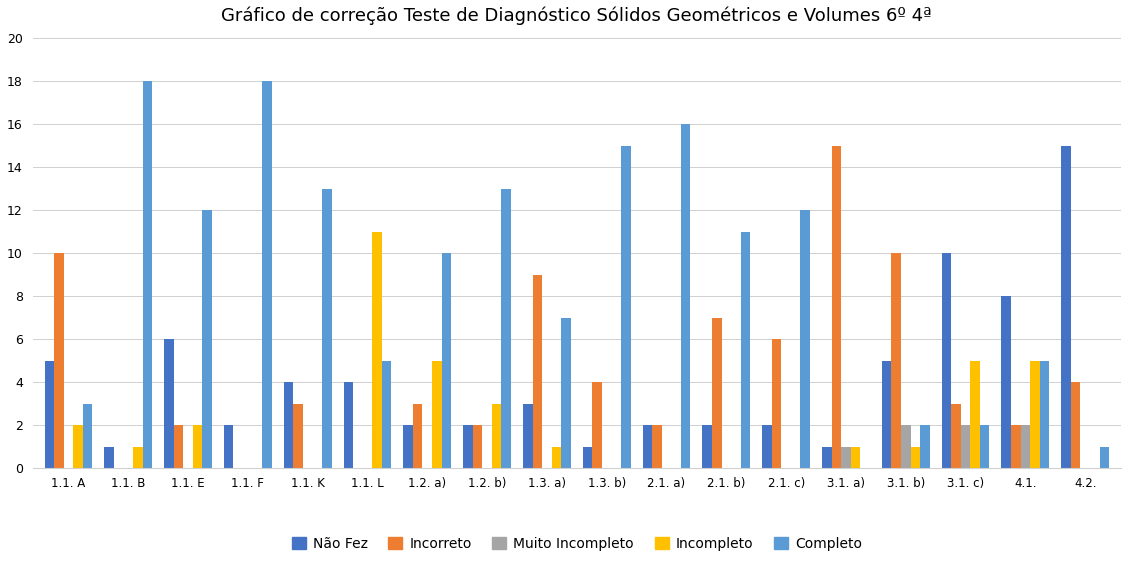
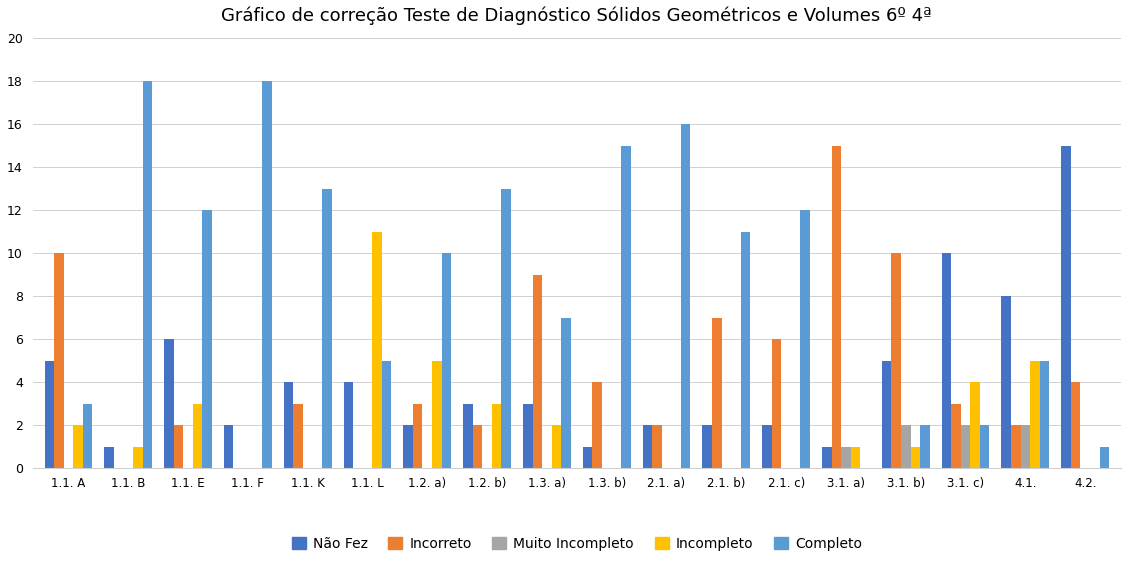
Incompleto/1.1. E: 2 -> 3
Não Fez/1.2. b): 2 -> 3
Incompleto/1.3. a): 1 -> 2
Incompleto/3.1. c): 5 -> 4
